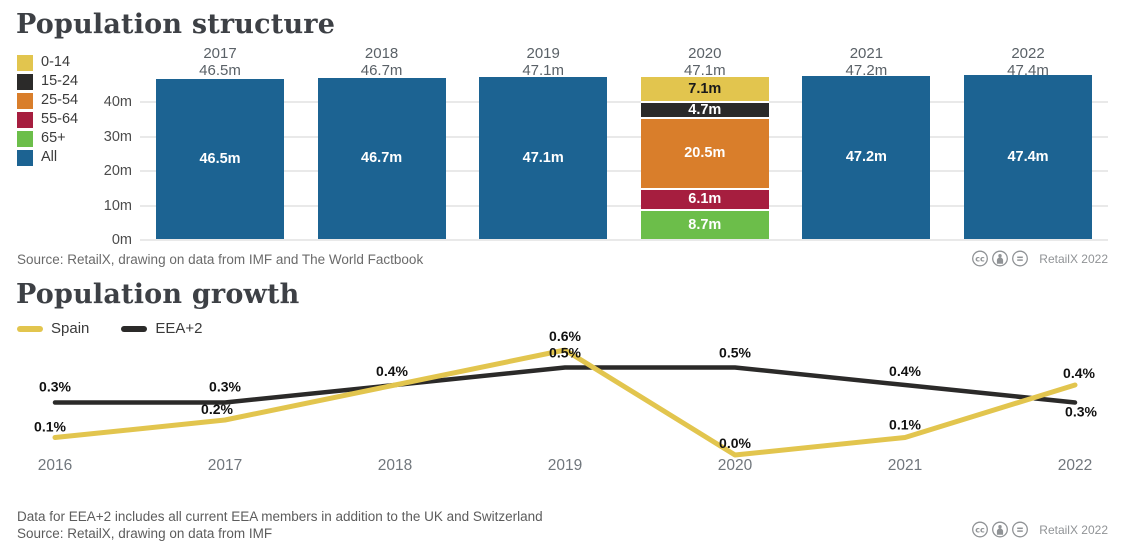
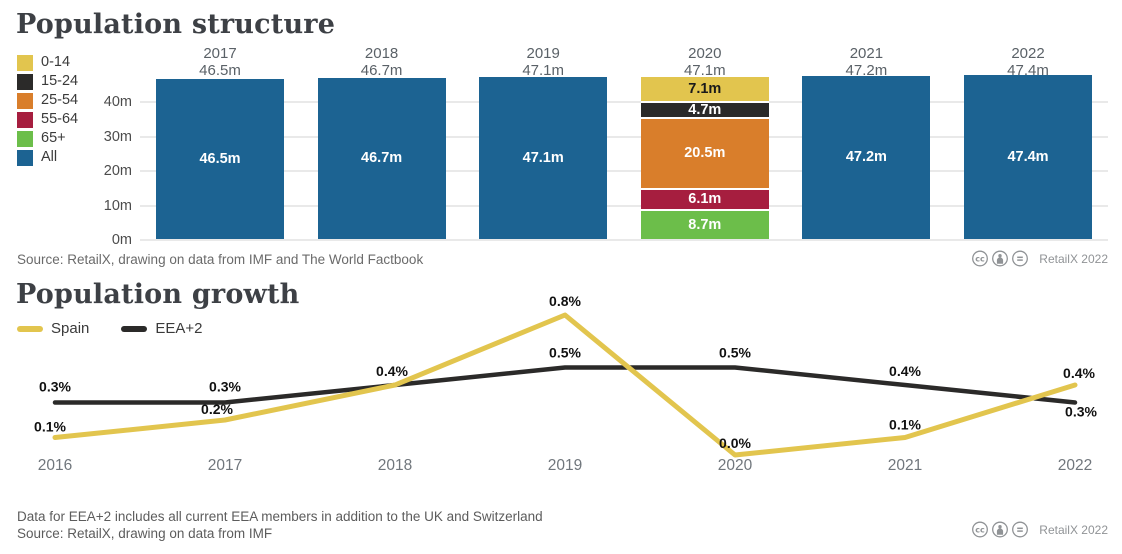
Population growth/Spain/2019: 0.6% -> 0.8%
